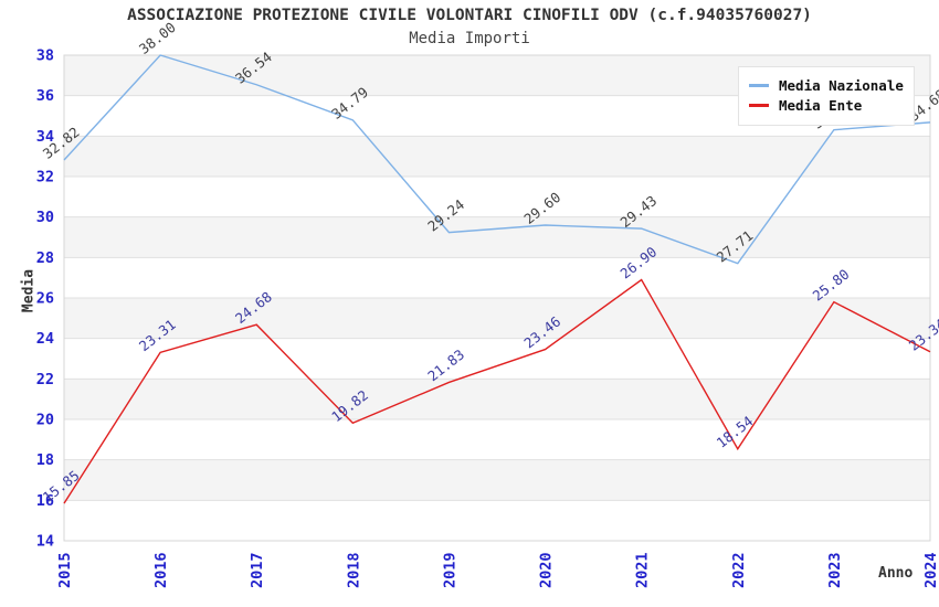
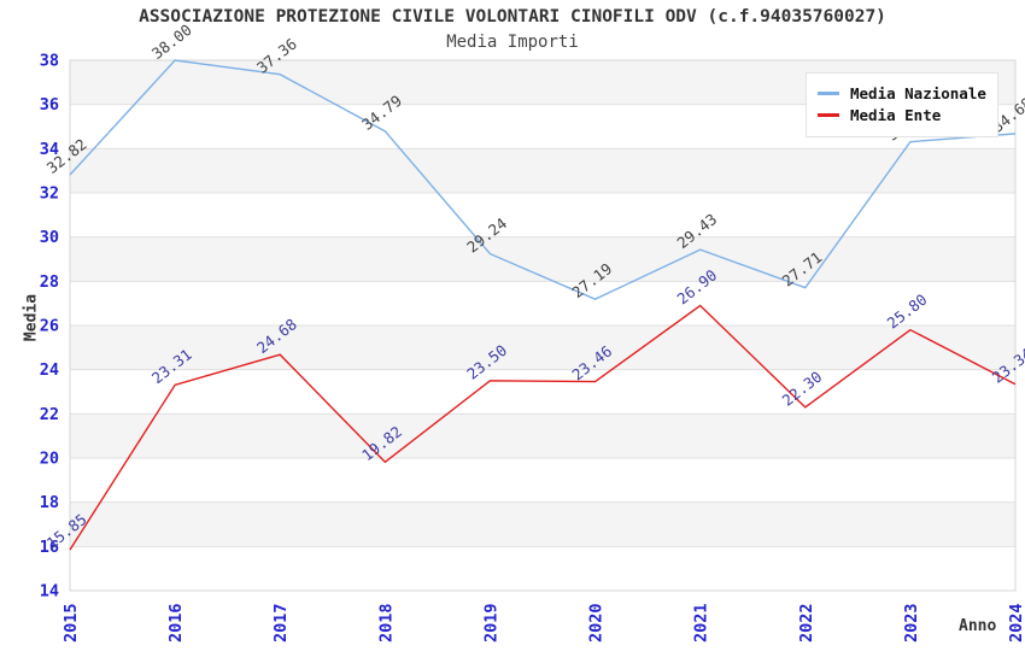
Media Nazionale/2017: 36.54 -> 37.36
Media Ente/2019: 21.83 -> 23.50
Media Nazionale/2020: 29.60 -> 27.19
Media Ente/2022: 18.54 -> 22.30
